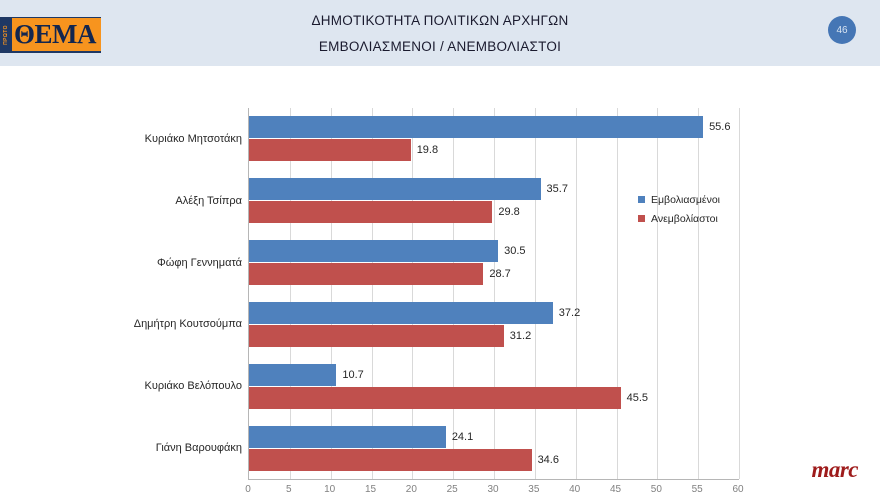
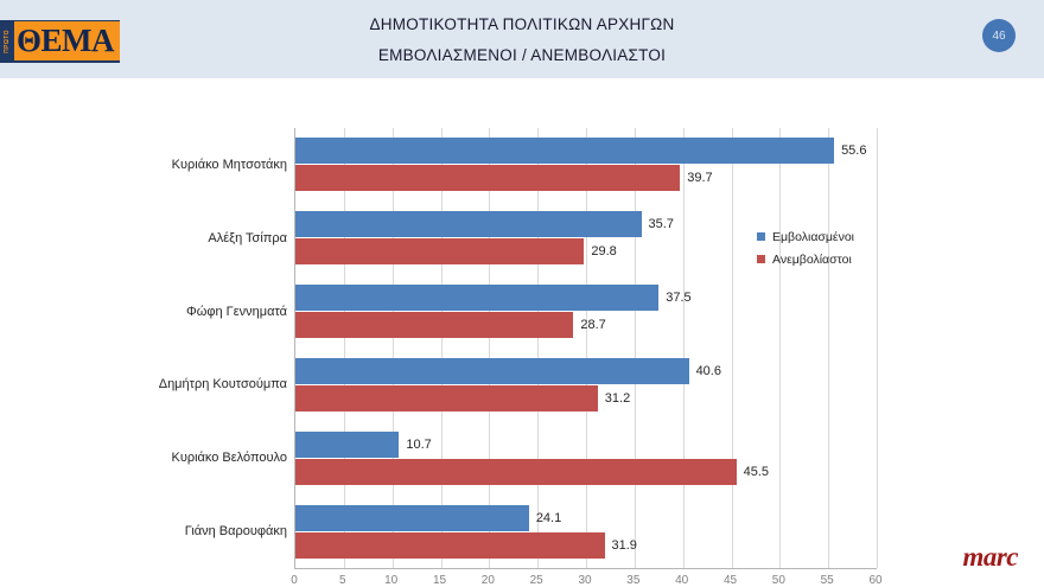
Ανεμβολίαστοι/Κυριάκο Μητσοτάκη: 19.8 -> 39.7
Εμβολιασμένοι/Φώφη Γεννηματά: 30.5 -> 37.5
Εμβολιασμένοι/Δημήτρη Κουτσούμπα: 37.2 -> 40.6
Ανεμβολίαστοι/Γιάνη Βαρουφάκη: 34.6 -> 31.9
